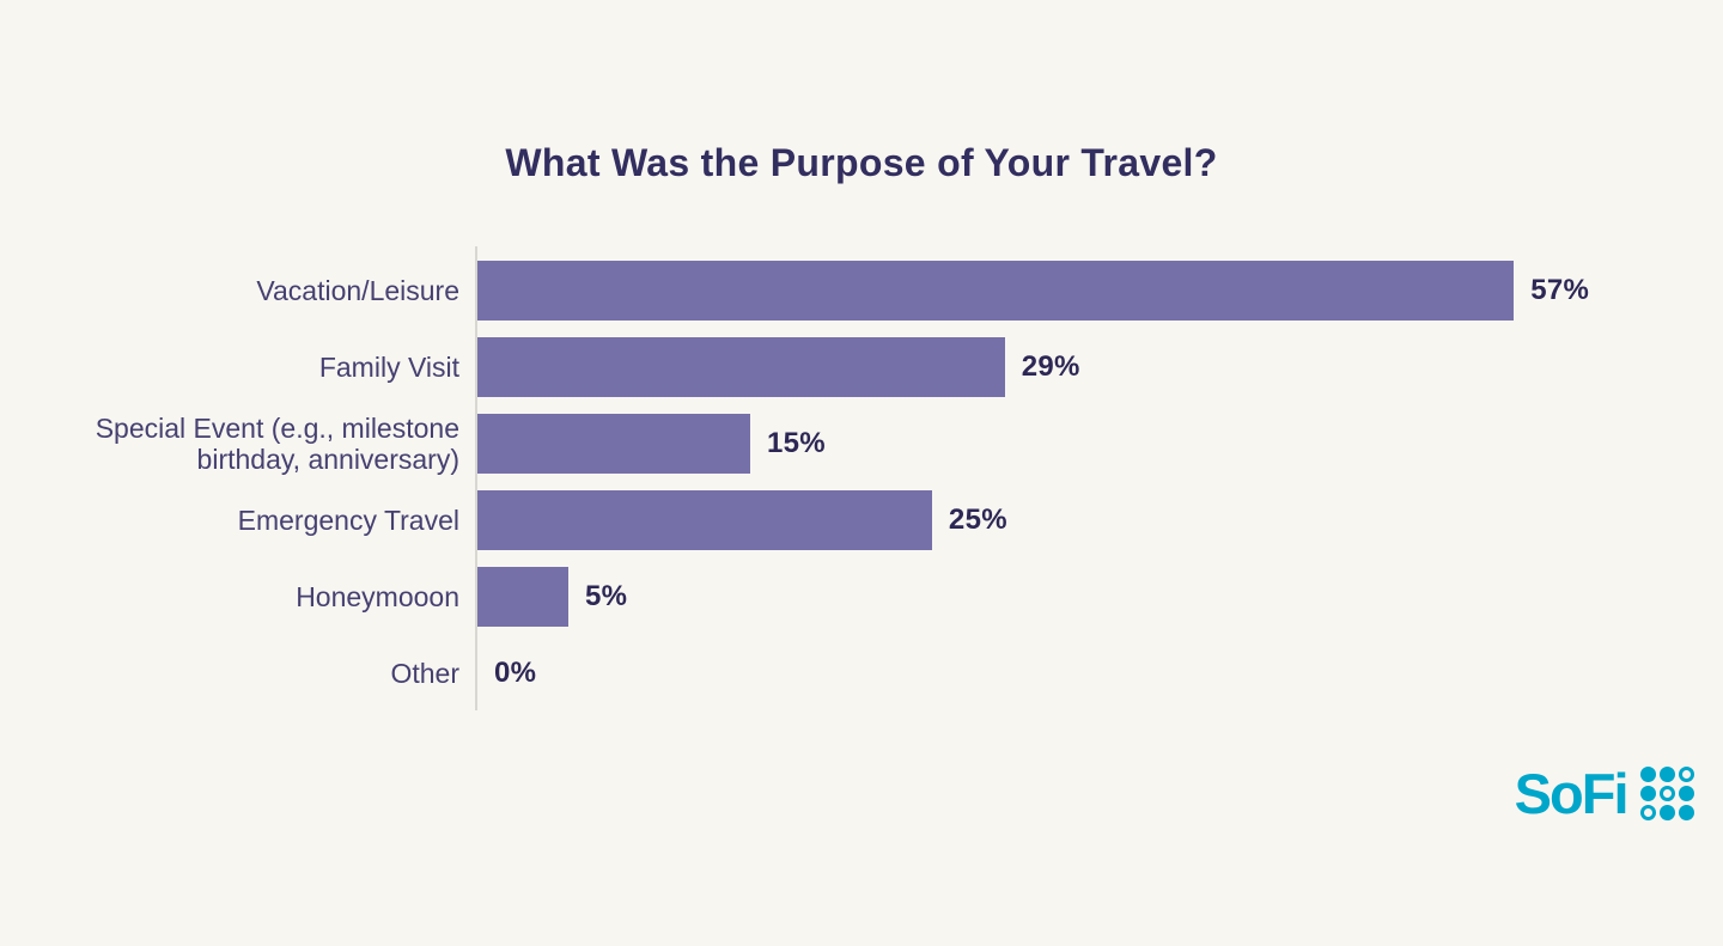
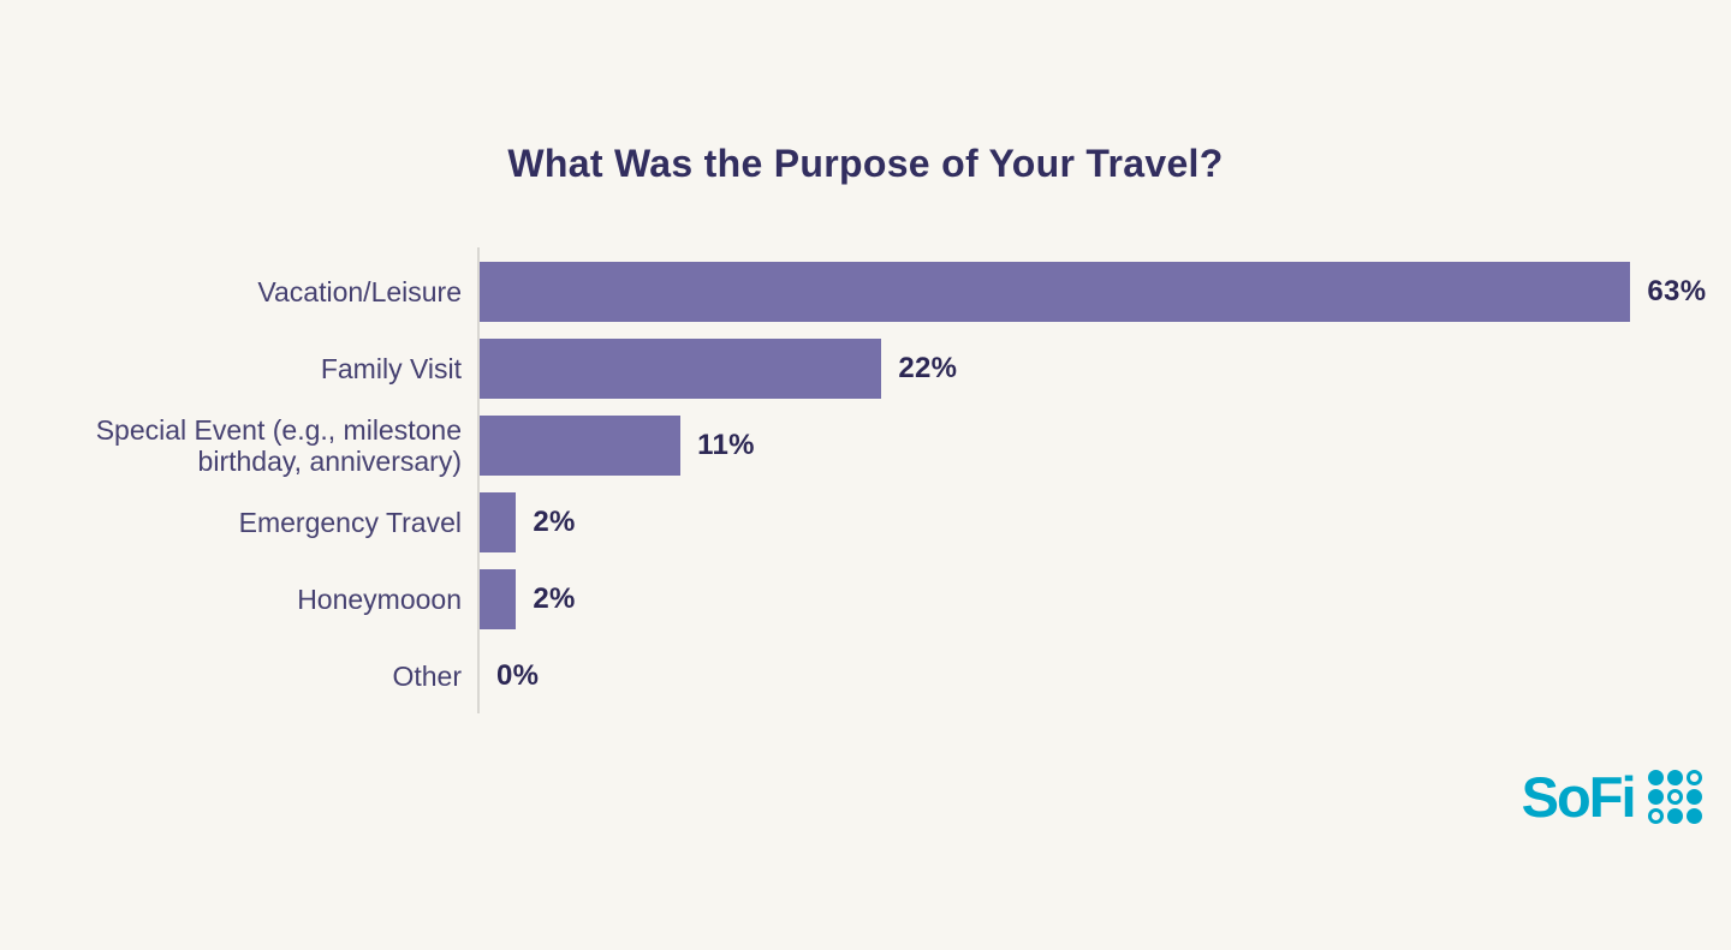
Vacation/Leisure: 57% -> 63%
Family Visit: 29% -> 22%
Special Event (e.g., milestone birthday, anniversary): 15% -> 11%
Emergency Travel: 25% -> 2%
Honeymooon: 5% -> 2%
